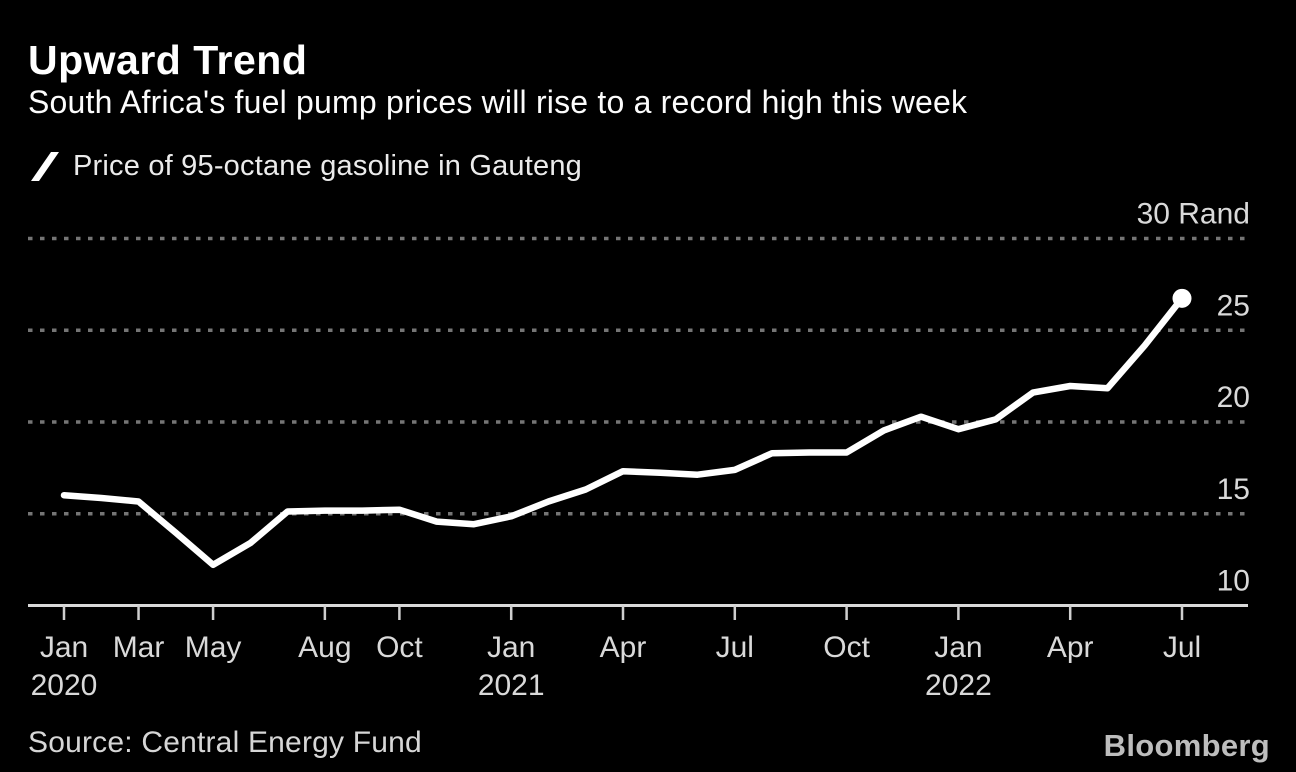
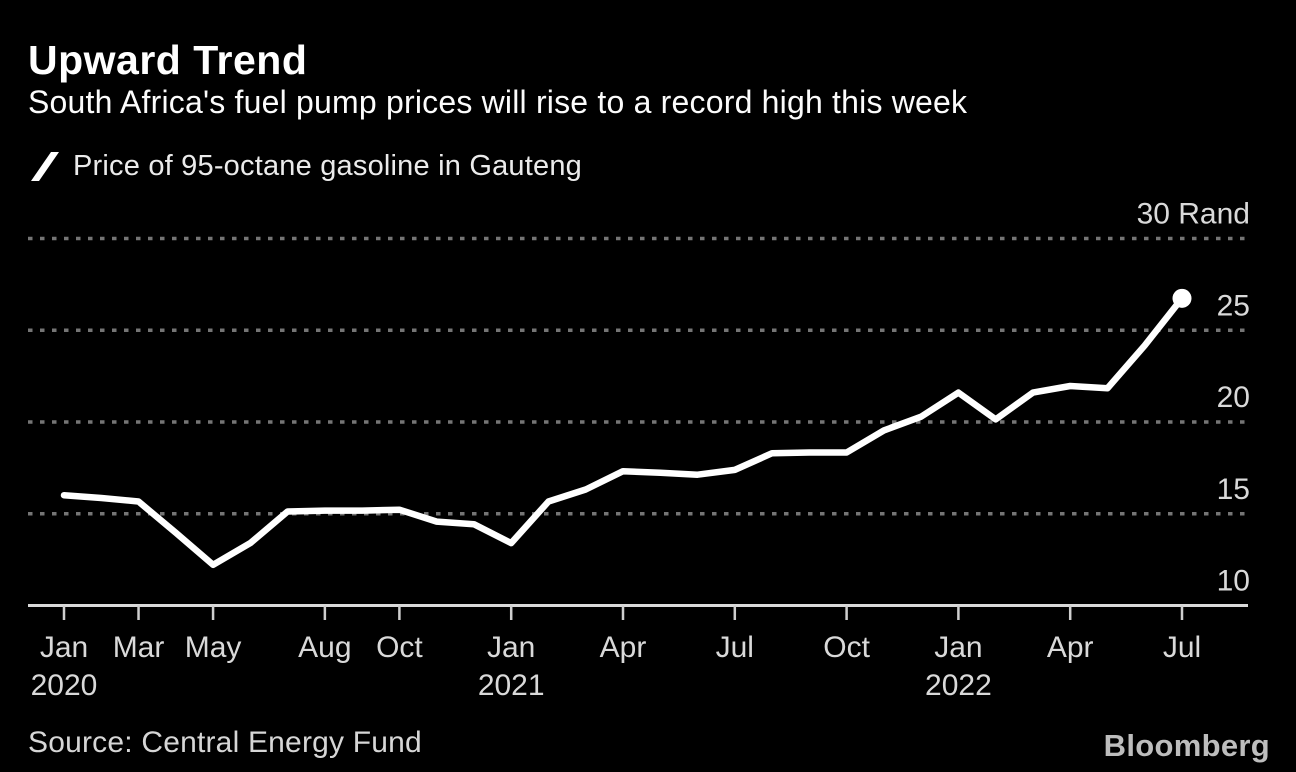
Jan 2021: 14.9 -> 13.4
Jan 2022: 19.6 -> 21.6
